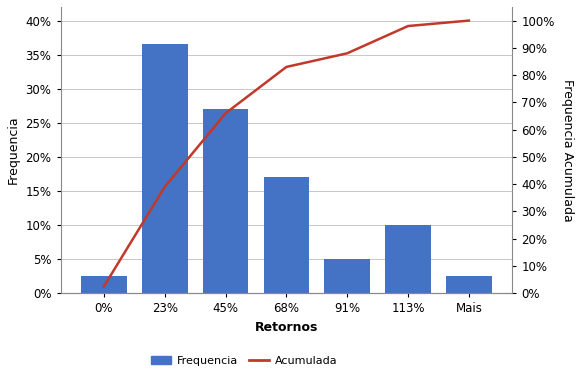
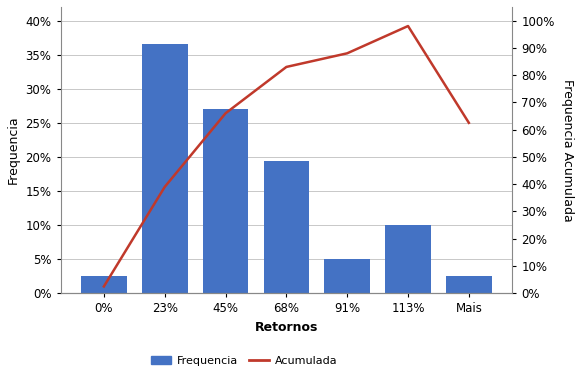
Frequencia/68%: 17.0% -> 19.4%
Acumulada/Mais: 100.0% -> 62.5%
